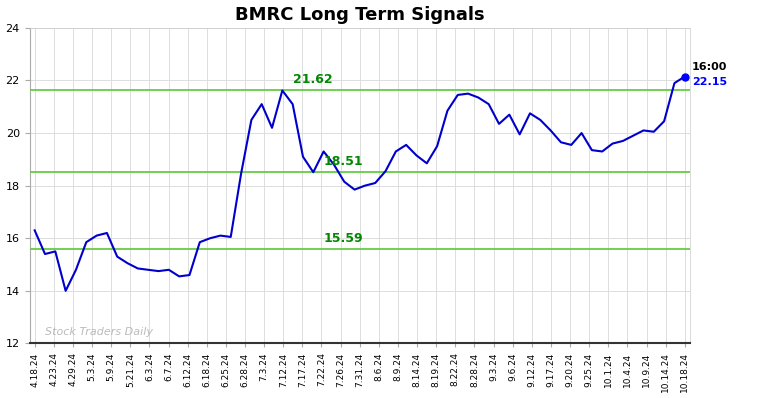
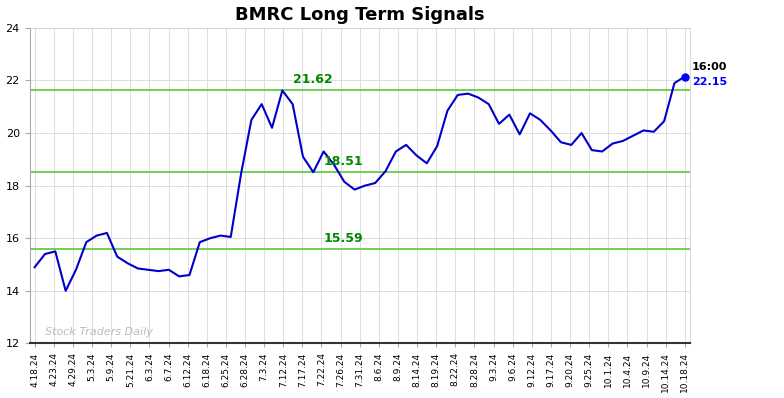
4.18.24: 16.30 -> 14.90
